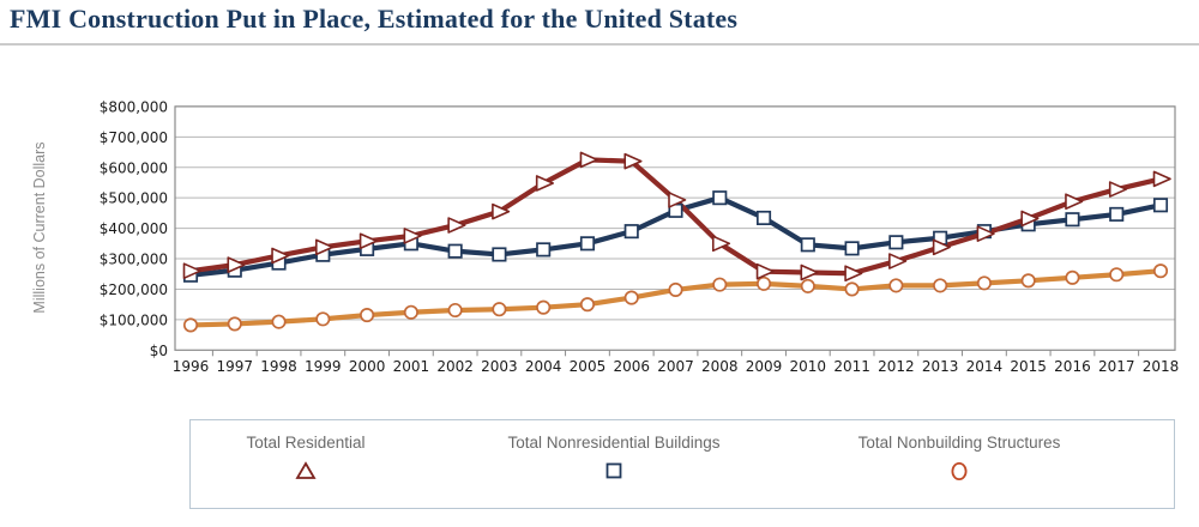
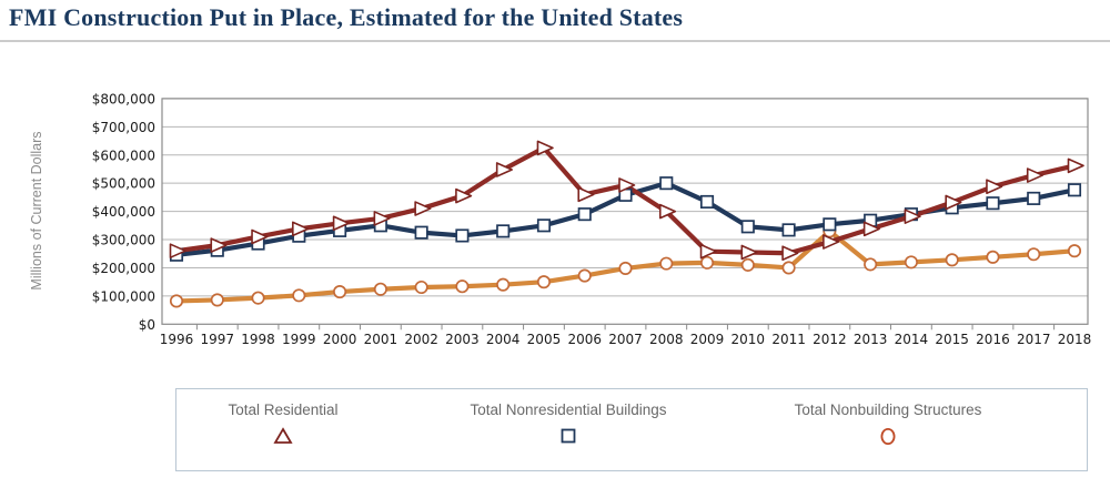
Total Residential/2006: $620000 -> $460000
Total Residential/2008: $350000 -> $400000
Total Nonbuilding Structures/2012: $210000 -> $330000
